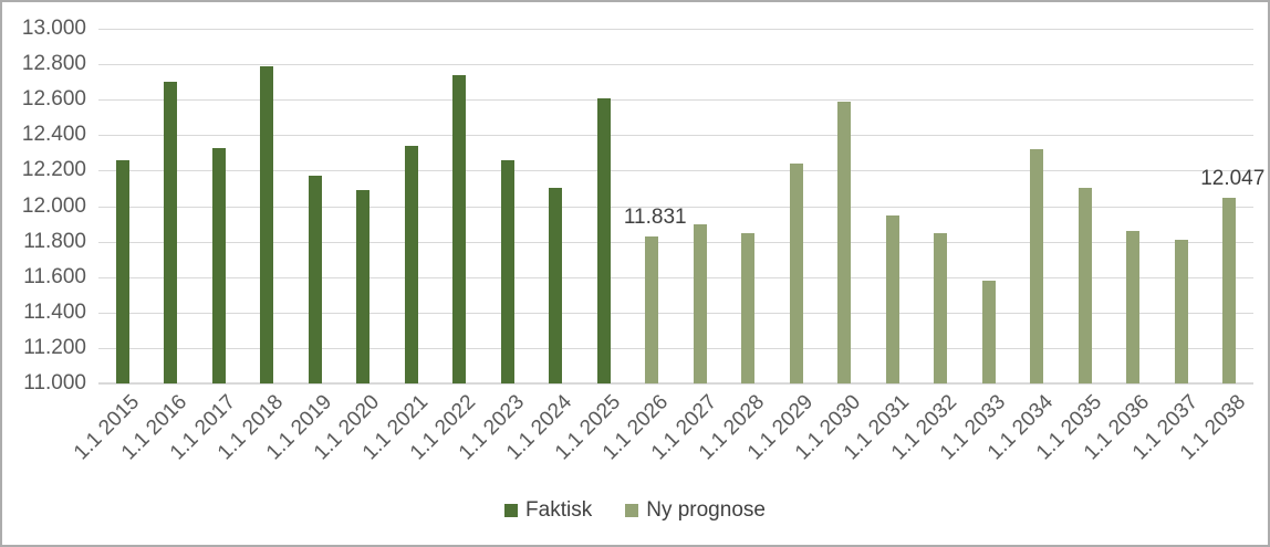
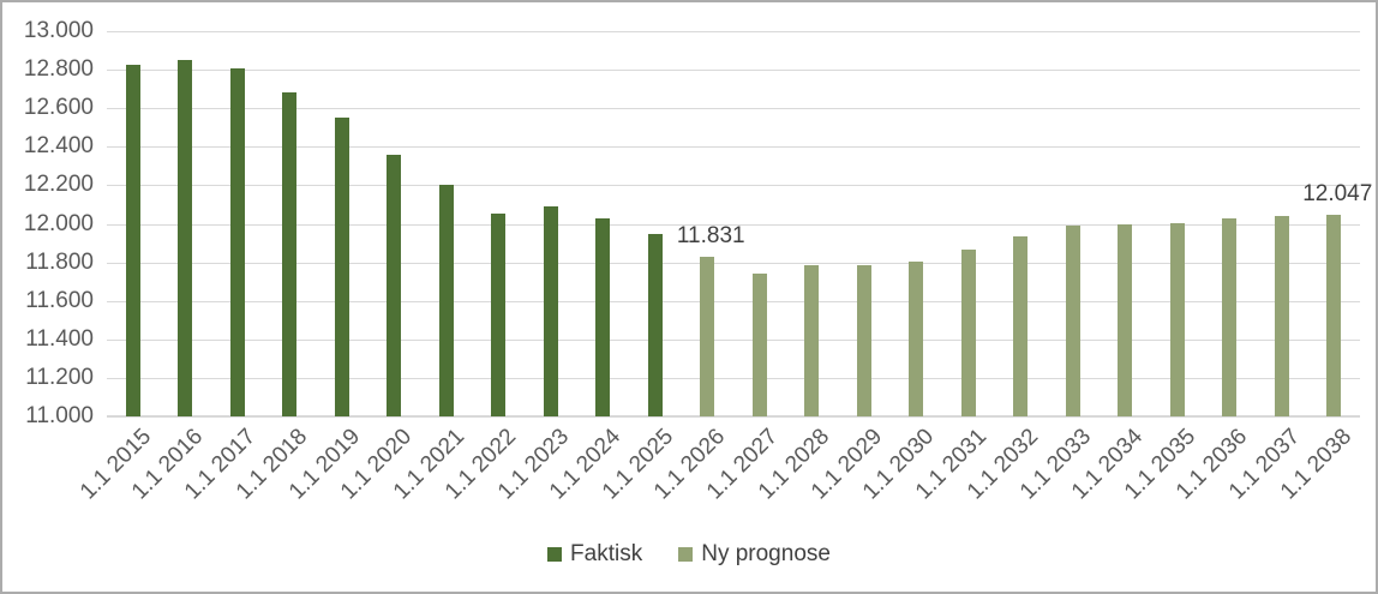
Faktisk/1.1 2015: 12260 -> 12820
Faktisk/1.1 2016: 12700 -> 12850
Faktisk/1.1 2017: 12330 -> 12800
Faktisk/1.1 2018: 12790 -> 12680
Faktisk/1.1 2019: 12170 -> 12550
Faktisk/1.1 2020: 12090 -> 12360
Faktisk/1.1 2021: 12340 -> 12200
Faktisk/1.1 2022: 12740 -> 12050
Faktisk/1.1 2023: 12260 -> 12090
Faktisk/1.1 2024: 12100 -> 12020
Faktisk/1.1 2025: 12610 -> 11950
Ny prognose/1.1 2027: 11900 -> 11740
Ny prognose/1.1 2028: 11850 -> 11780
Ny prognose/1.1 2029: 12240 -> 11780
Ny prognose/1.1 2030: 12590 -> 11800
Ny prognose/1.1 2031: 11950 -> 11860
Ny prognose/1.1 2032: 11850 -> 11940
Ny prognose/1.1 2033: 11580 -> 11990
Ny prognose/1.1 2034: 12320 -> 12000
Ny prognose/1.1 2035: 12100 -> 12000
Ny prognose/1.1 2036: 11860 -> 12030
Ny prognose/1.1 2037: 11810 -> 12040
